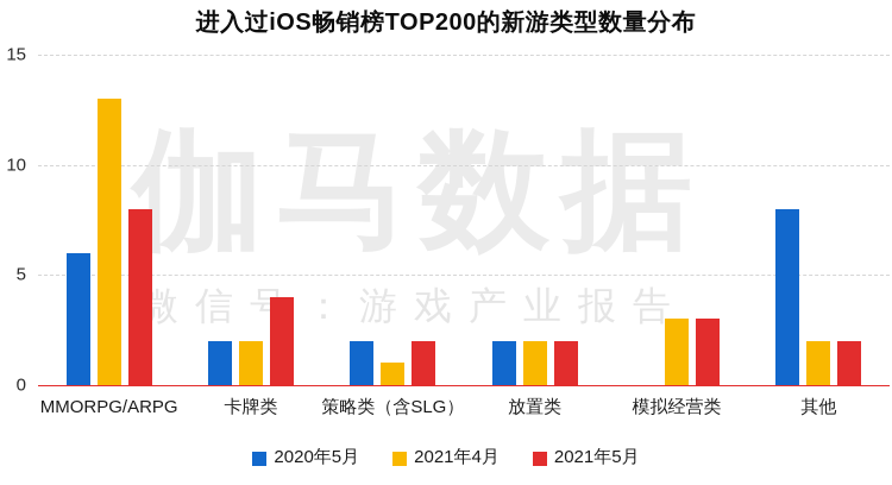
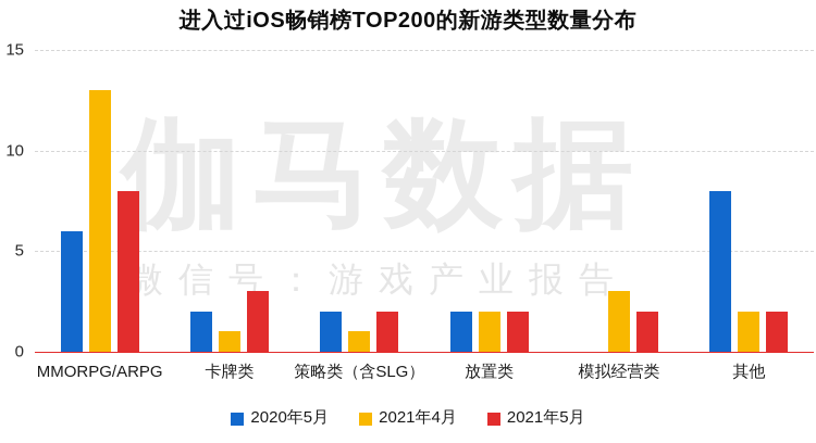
2021年4月/卡牌类: 2 -> 1
2021年5月/卡牌类: 4 -> 3
2021年5月/模拟经营类: 3 -> 2
